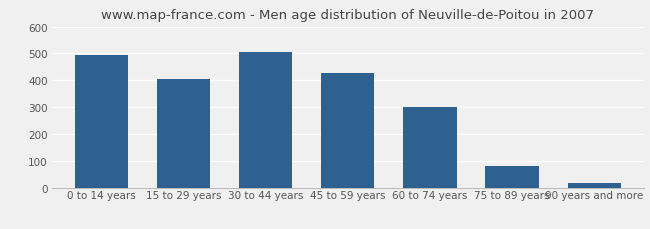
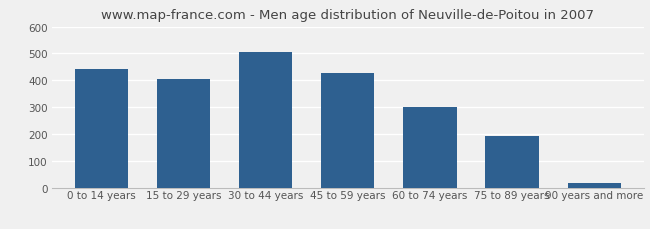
0 to 14 years: 495 -> 443
75 to 89 years: 80 -> 192
